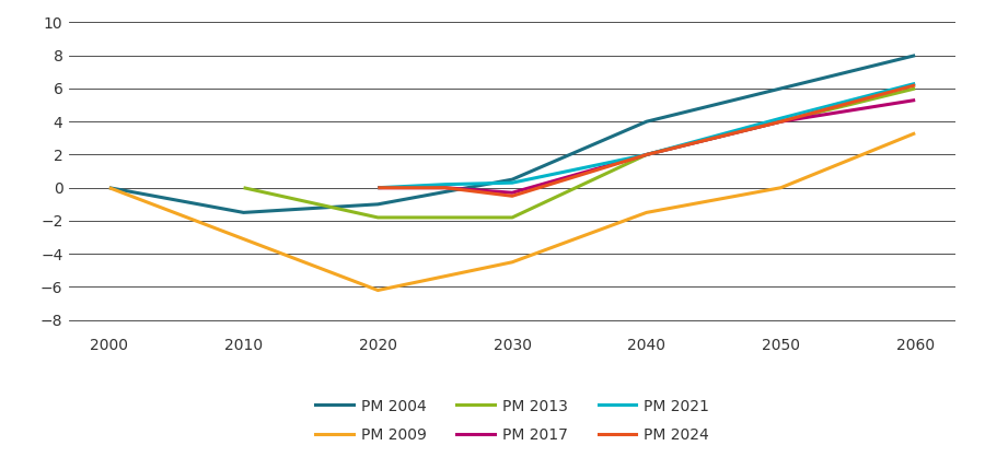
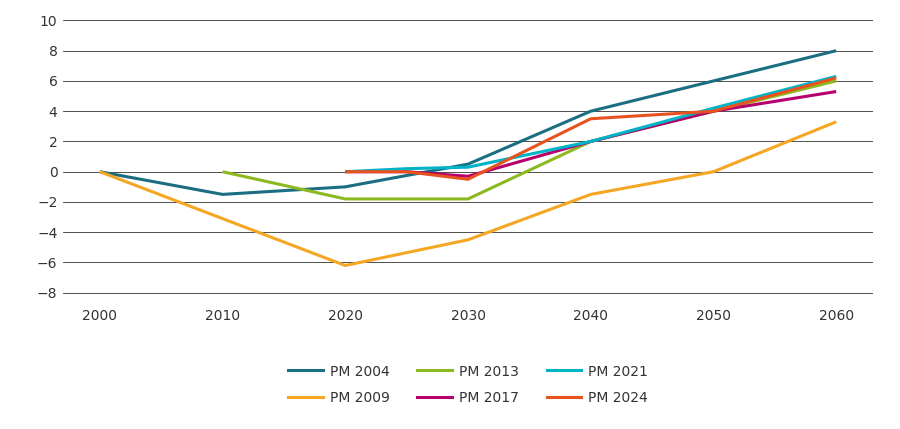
PM 2024/2040: 2.0 -> 3.5
